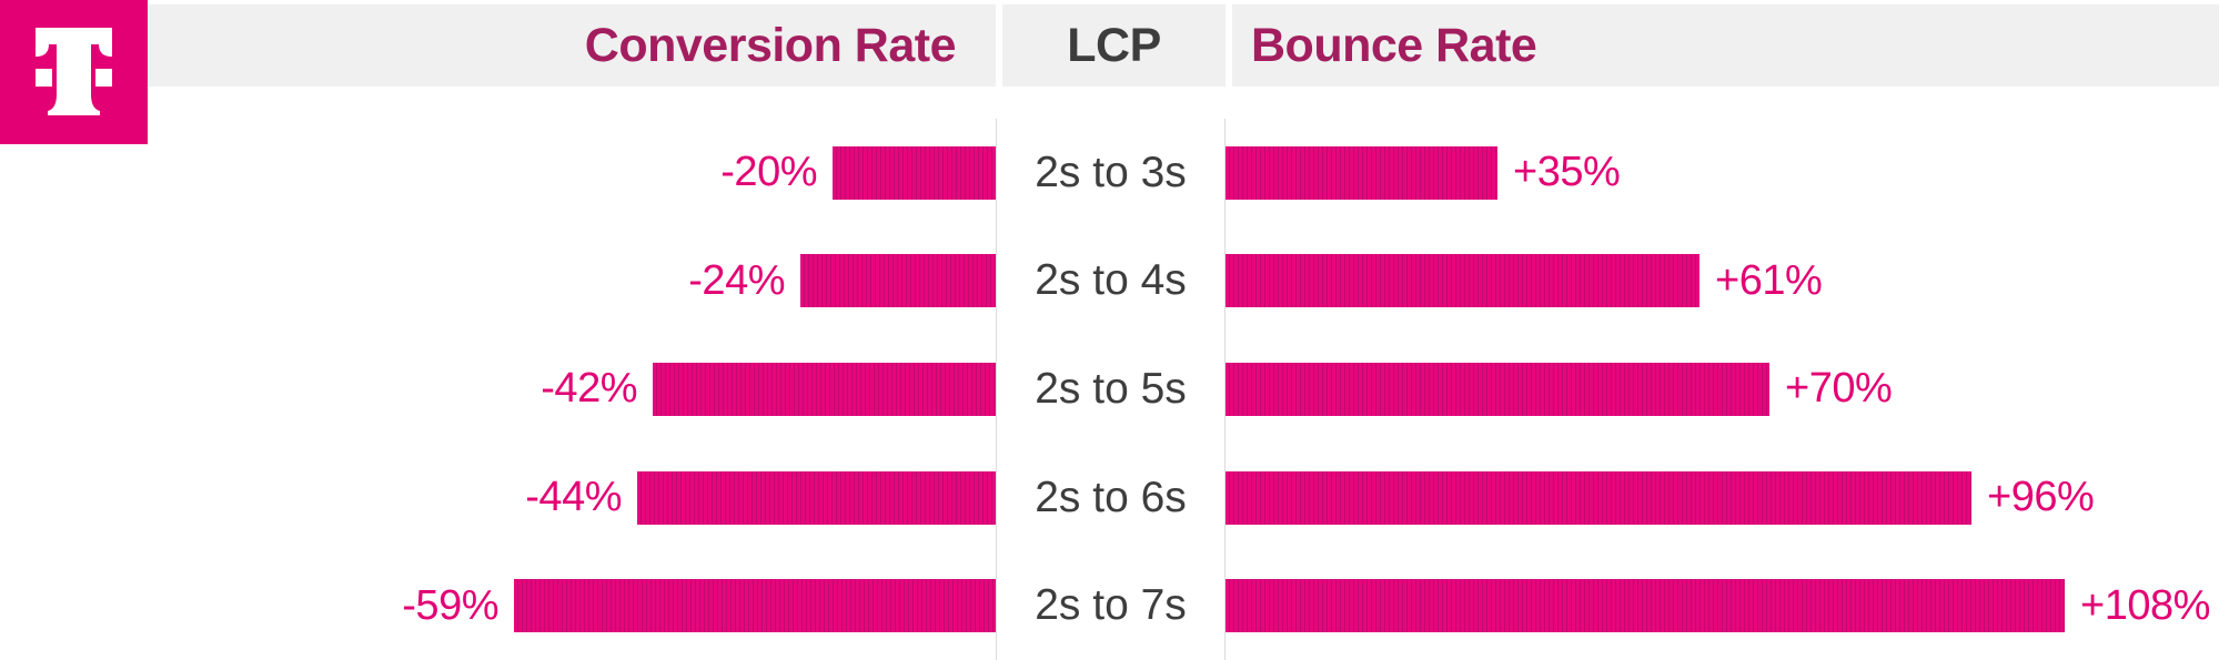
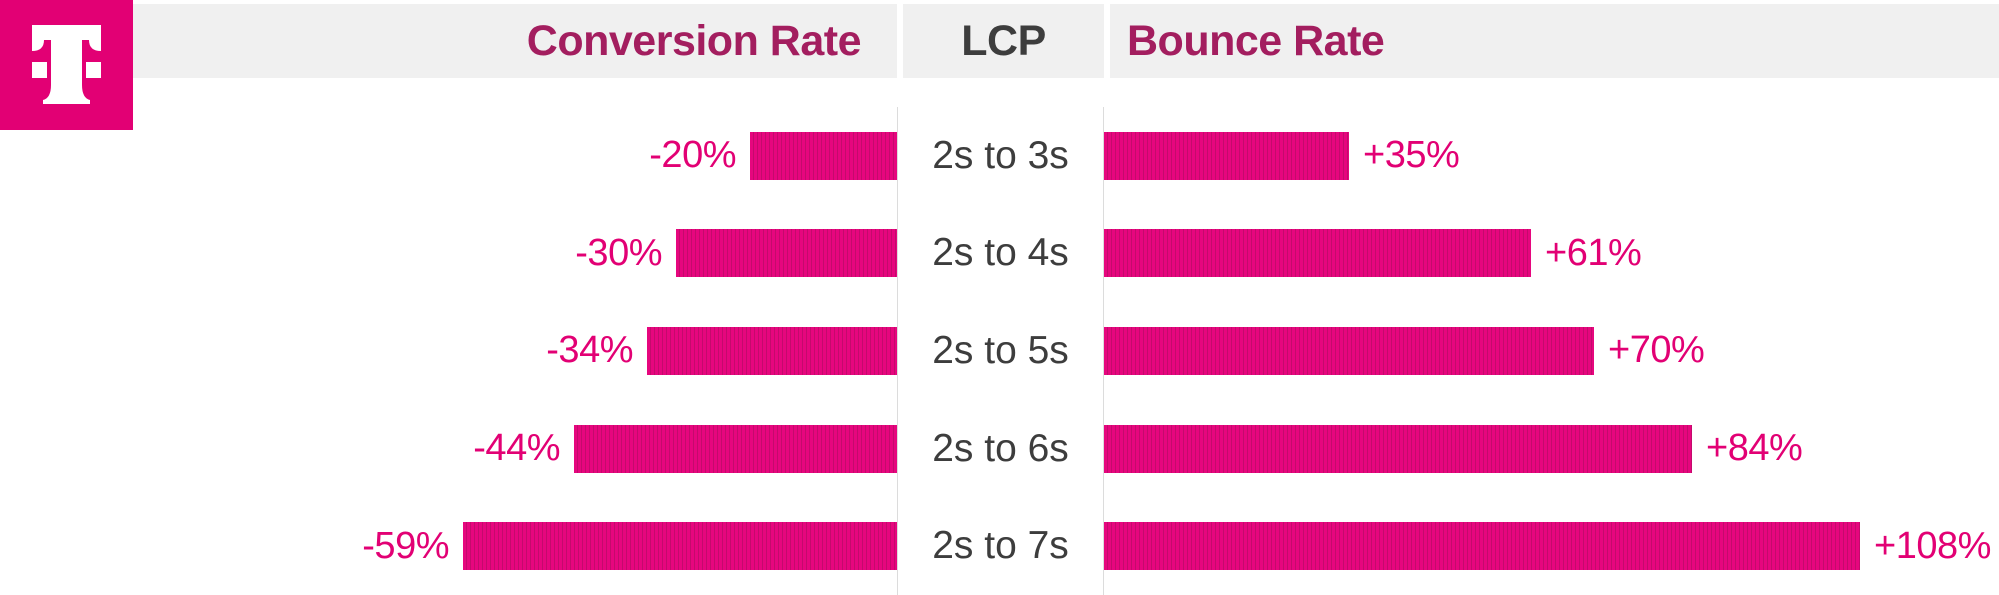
Conversion Rate/2s to 4s: -24% -> -30%
Conversion Rate/2s to 5s: -42% -> -34%
Bounce Rate/2s to 6s: +96% -> +84%
